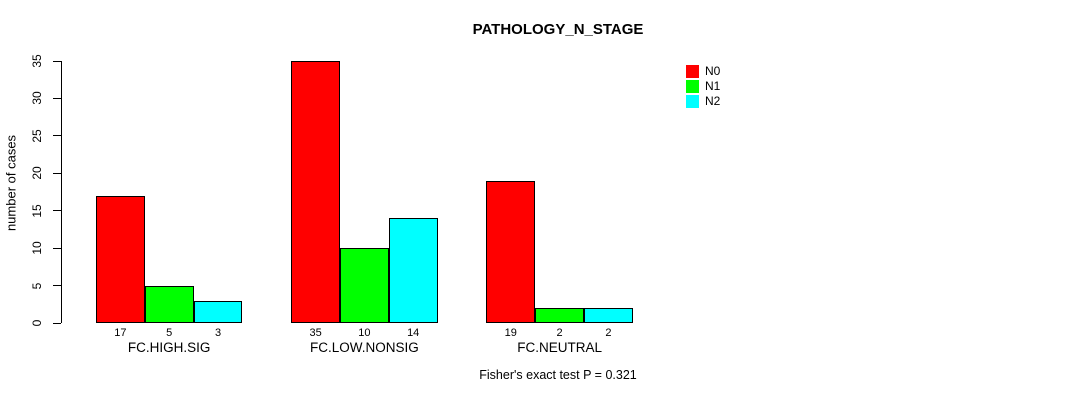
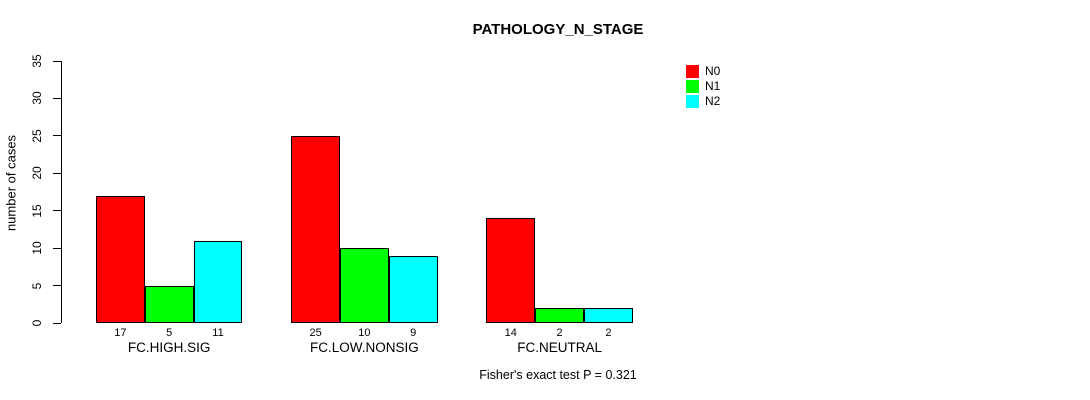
N2/FC.HIGH.SIG: 3 -> 11
N0/FC.LOW.NONSIG: 35 -> 25
N2/FC.LOW.NONSIG: 14 -> 9
N0/FC.NEUTRAL: 19 -> 14
